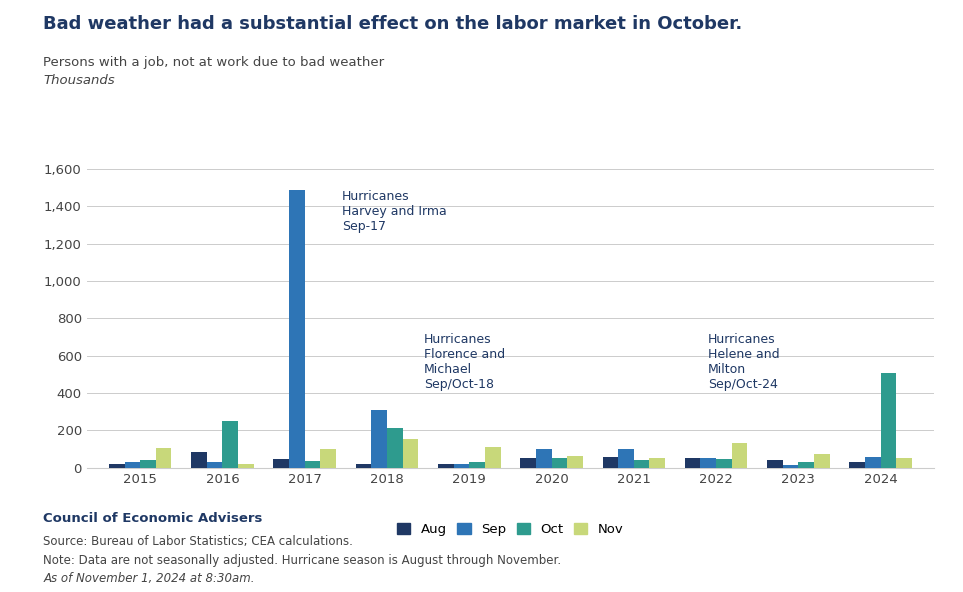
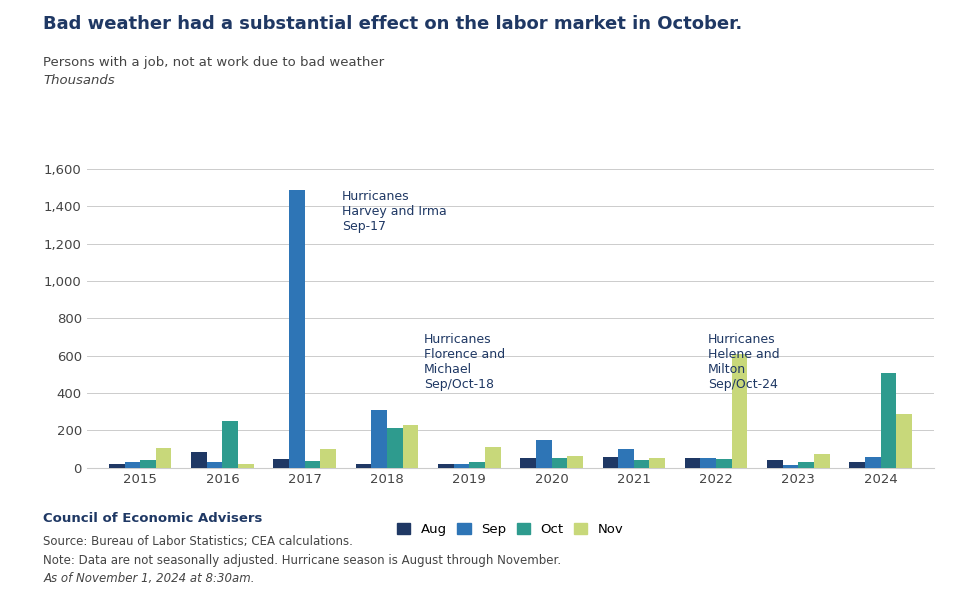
Nov/2018: 150 -> 230
Sep/2020: 100 -> 150
Nov/2022: 130 -> 610
Nov/2024: 50 -> 290
